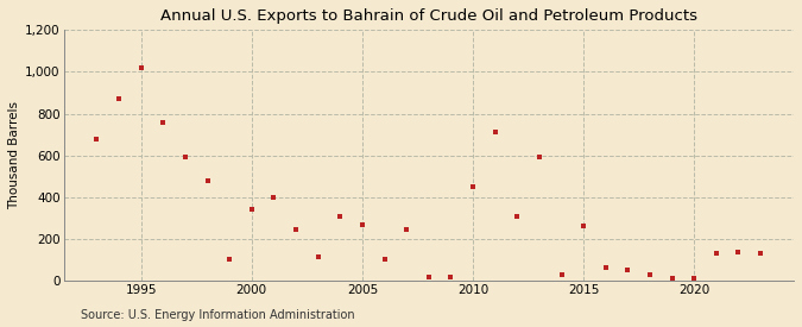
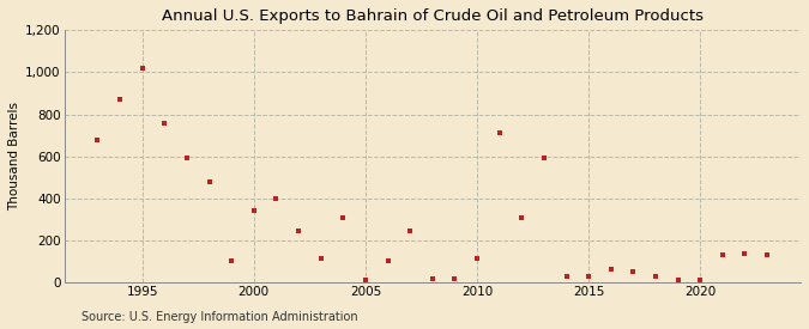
2005: 270 -> 10
2010: 450 -> 120
2015: 260 -> 30
